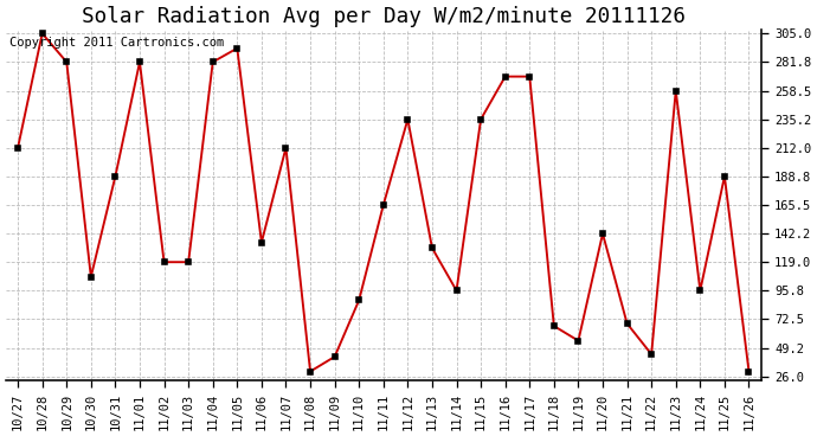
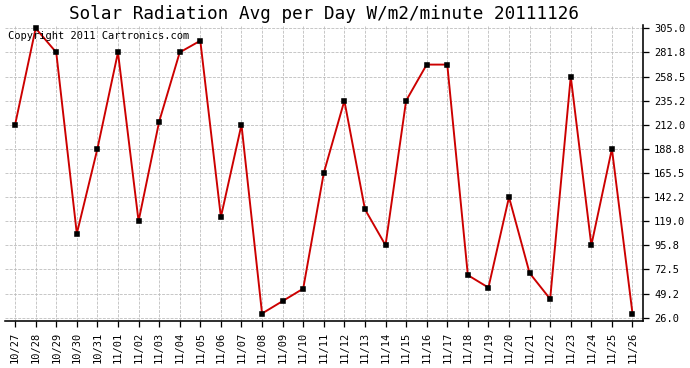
11/03: 119 -> 215
11/06: 135 -> 123
11/10: 88 -> 54
